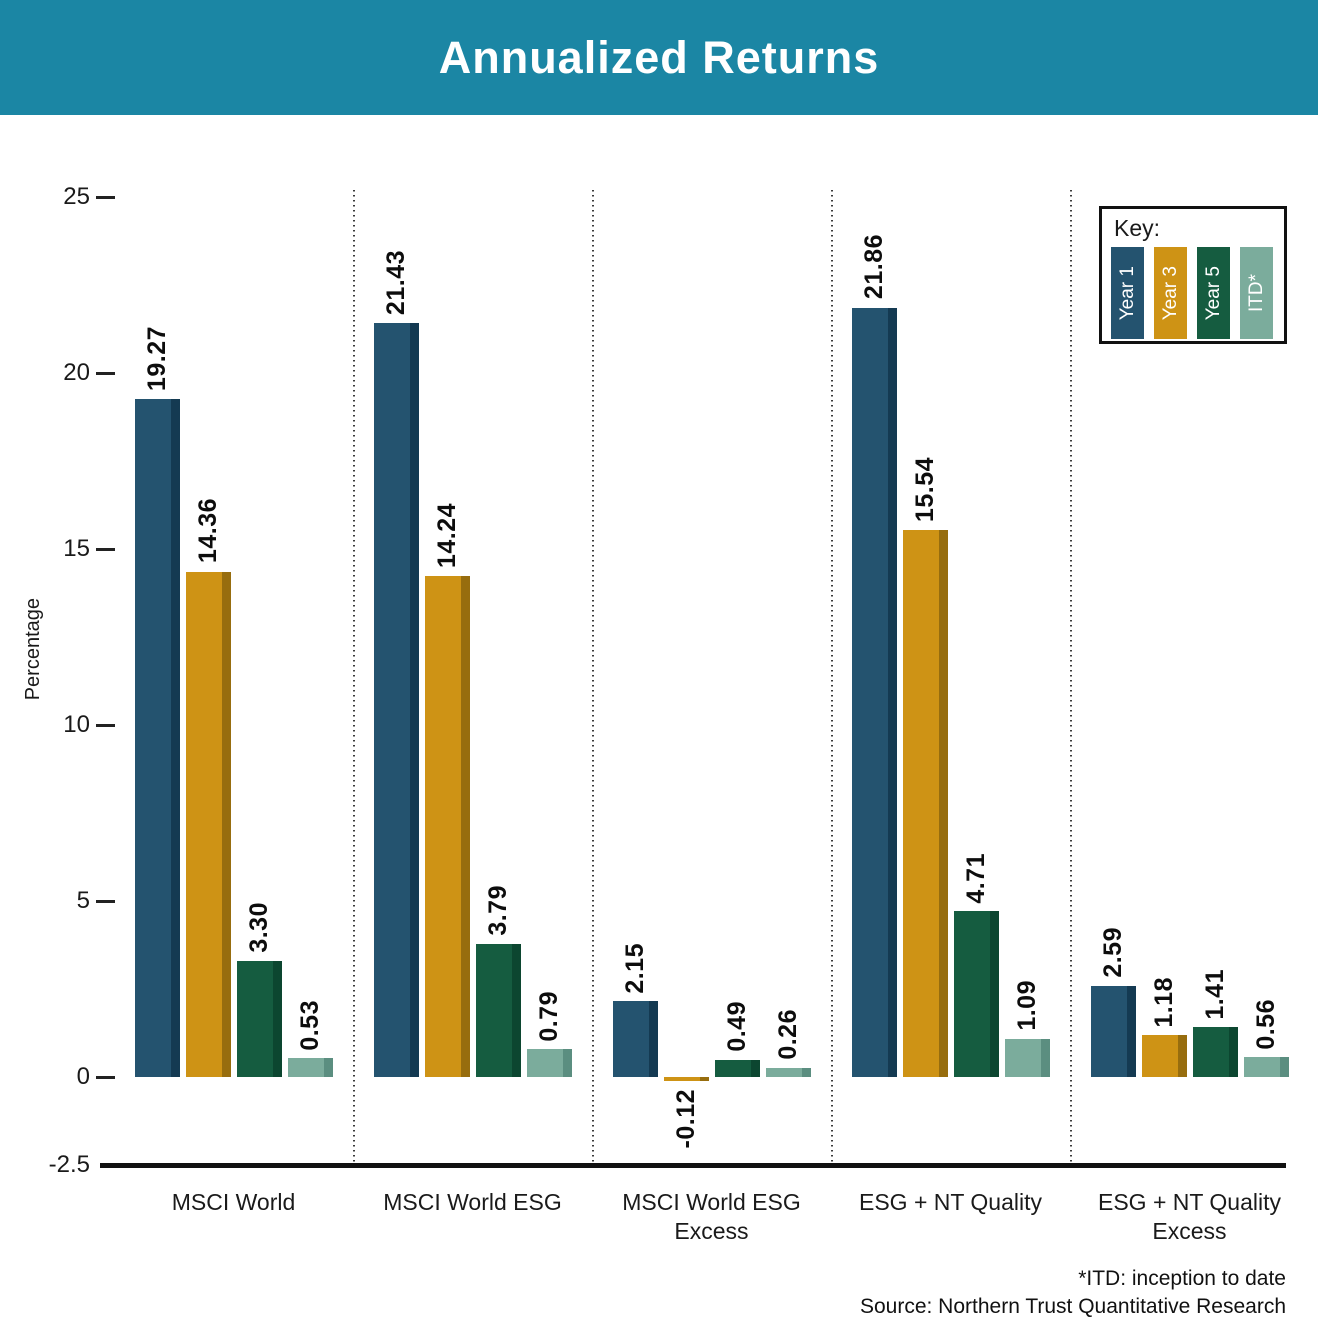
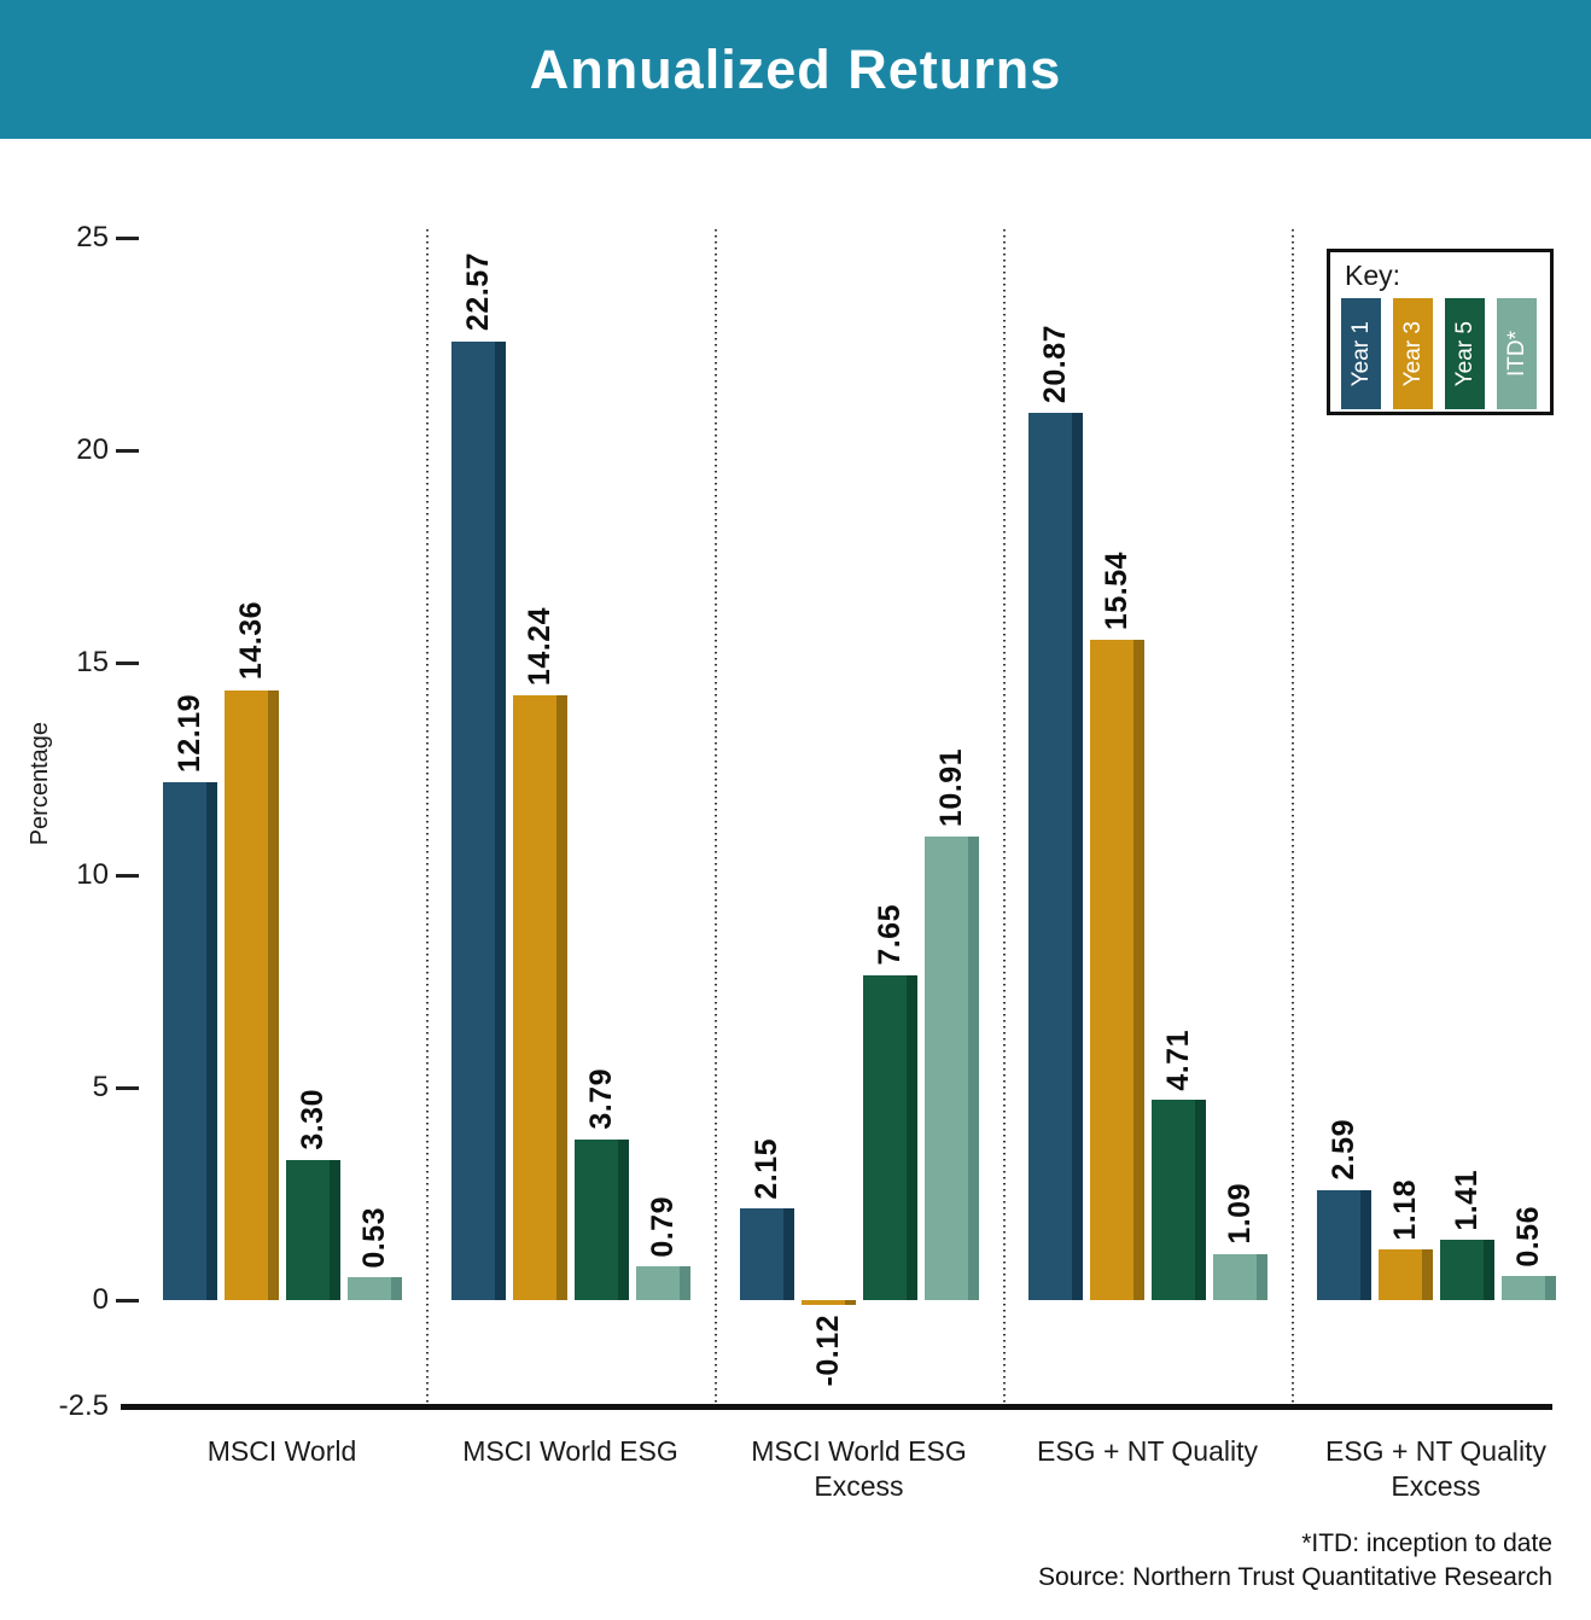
Year 1/MSCI World: 19.27 -> 12.19
Year 1/MSCI World ESG: 21.43 -> 22.57
Year 5/MSCI World ESG Excess: 0.49 -> 7.65
ITD*/MSCI World ESG Excess: 0.26 -> 10.91
Year 1/ESG + NT Quality: 21.86 -> 20.87
